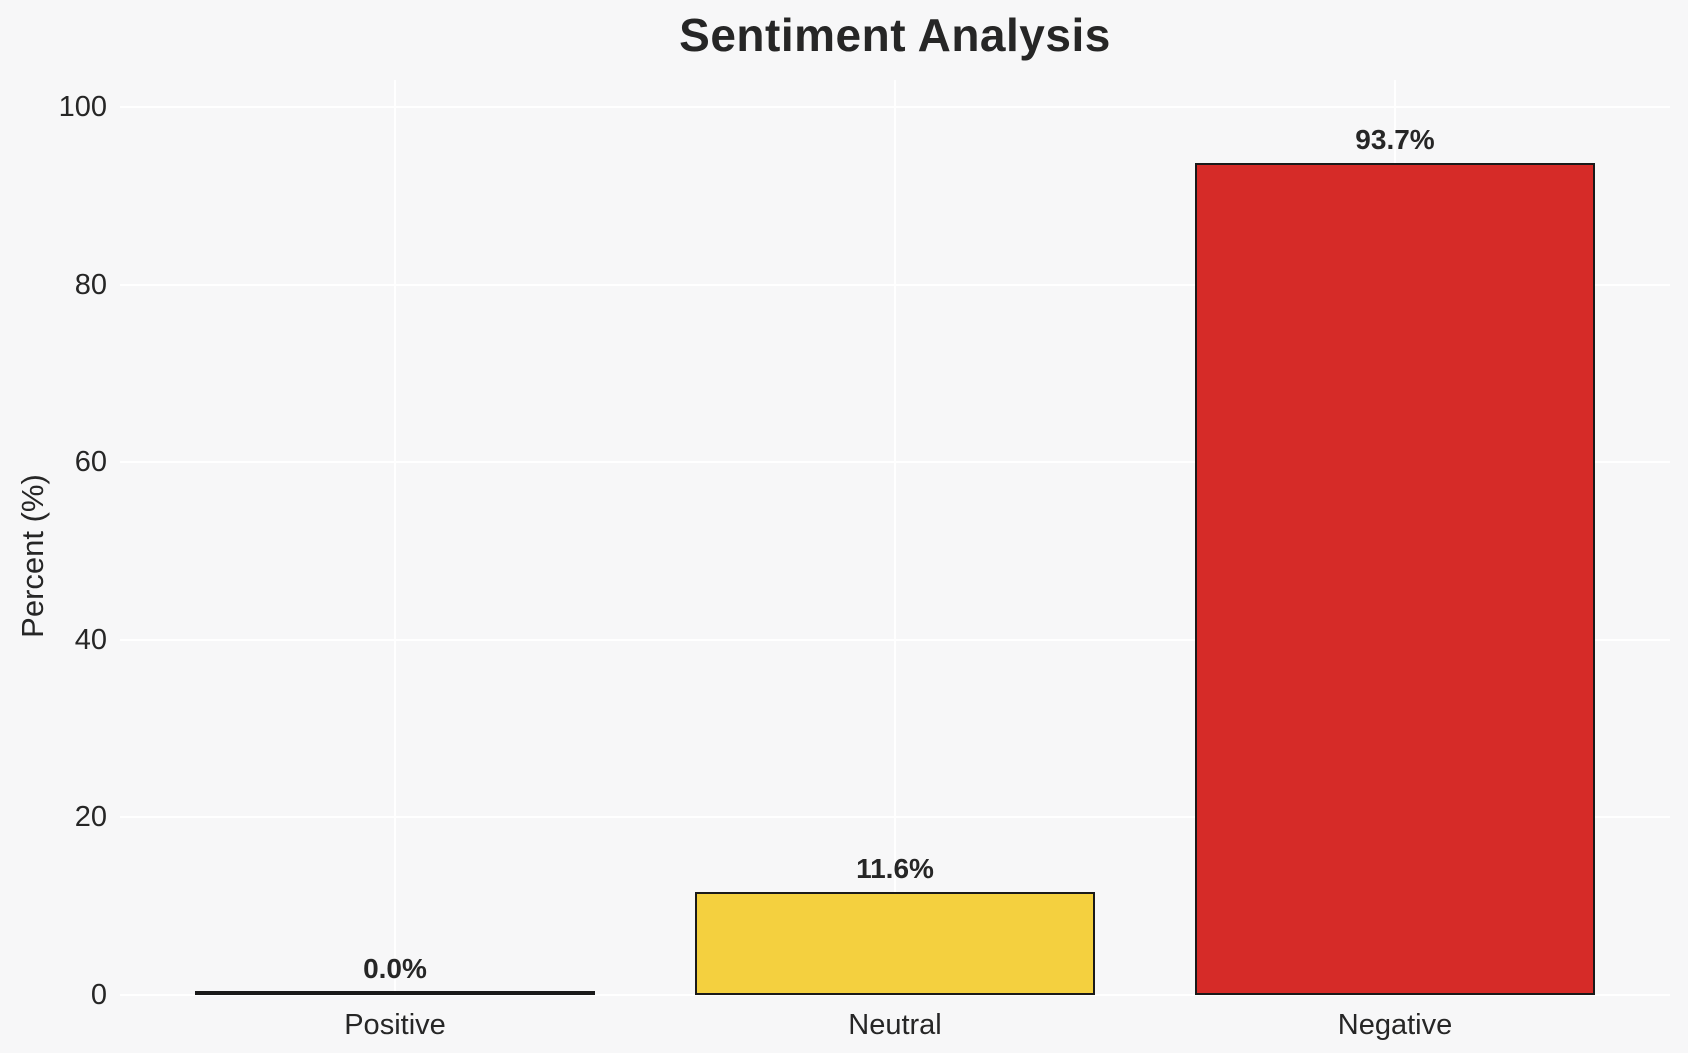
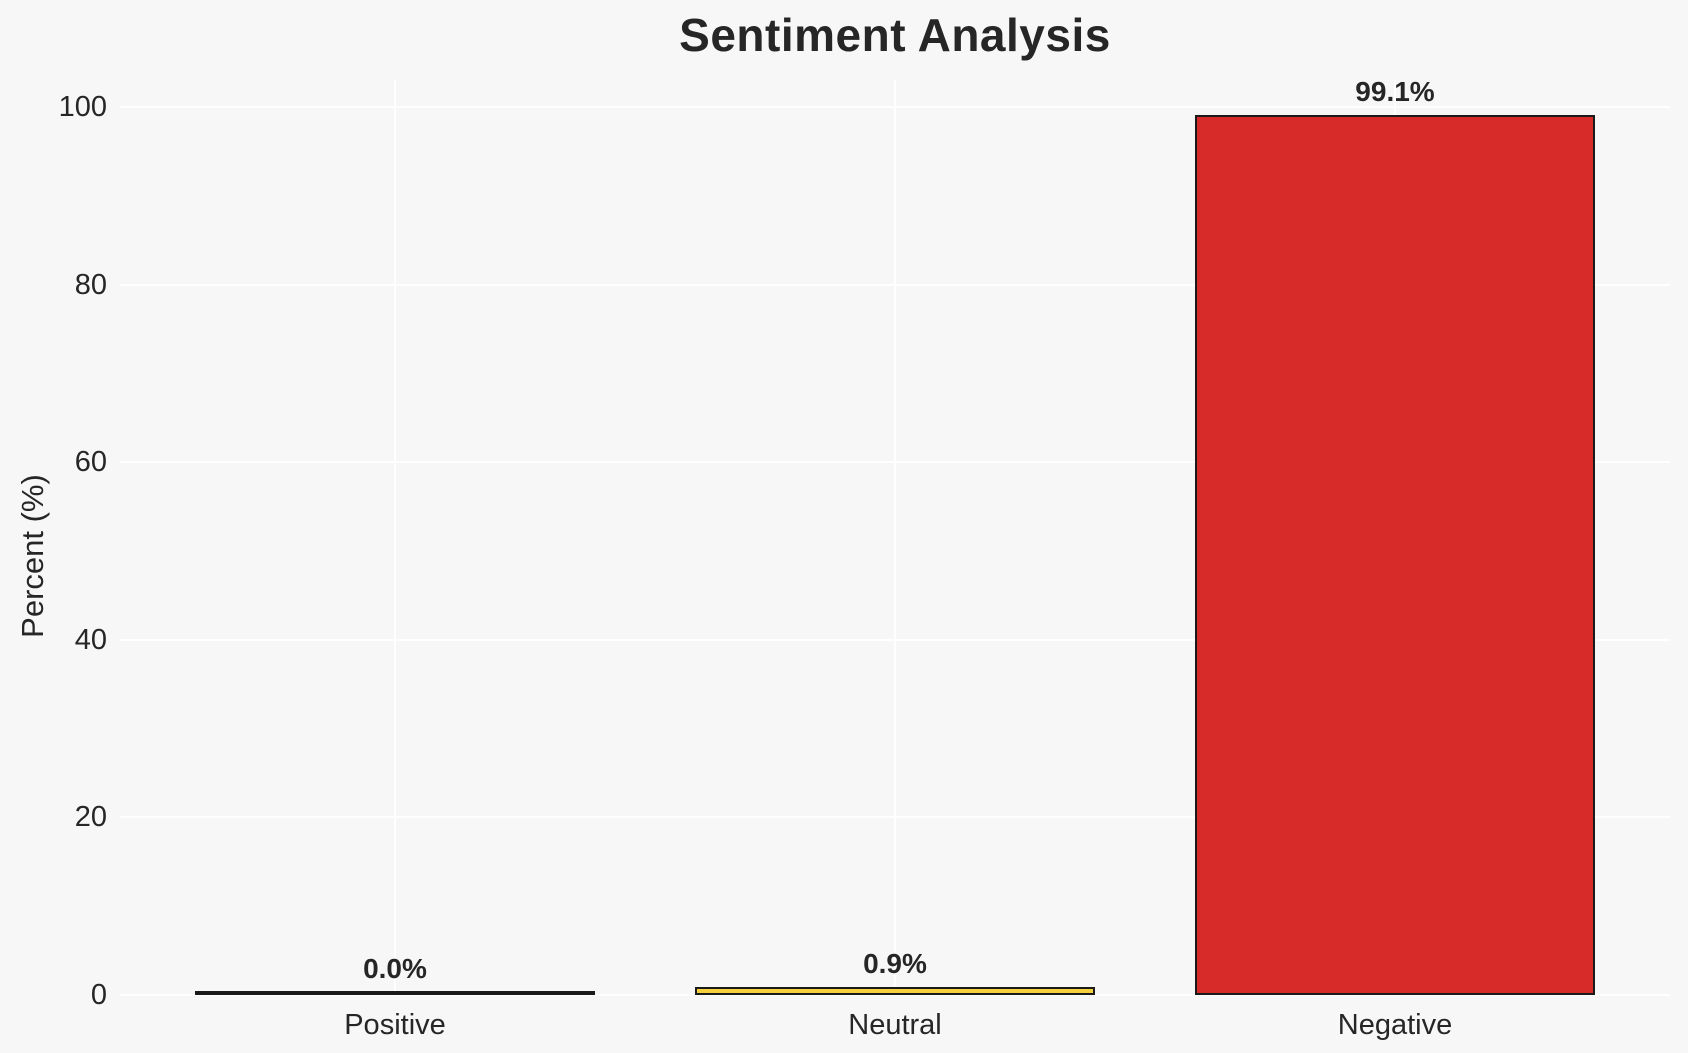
Neutral: 11.6% -> 0.9%
Negative: 93.7% -> 99.1%
